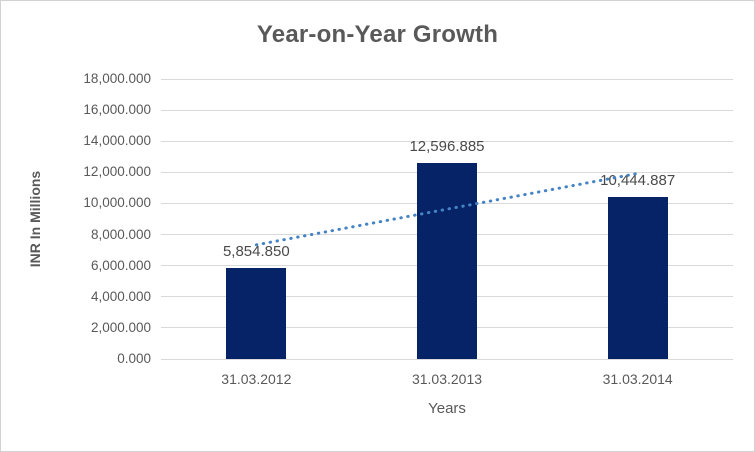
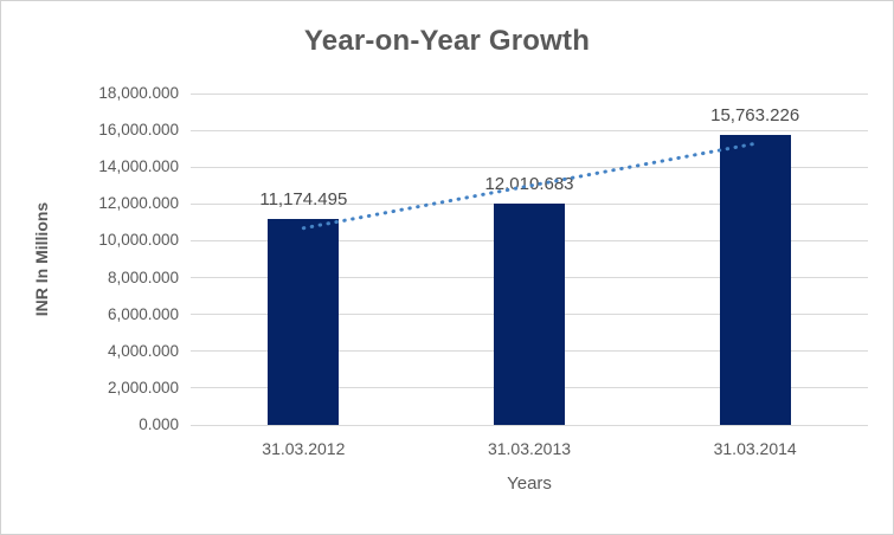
31.03.2012: 5,854.850 -> 11,174.495
31.03.2013: 12,596.885 -> 12,010.683
31.03.2014: 10,444.887 -> 15,763.226
